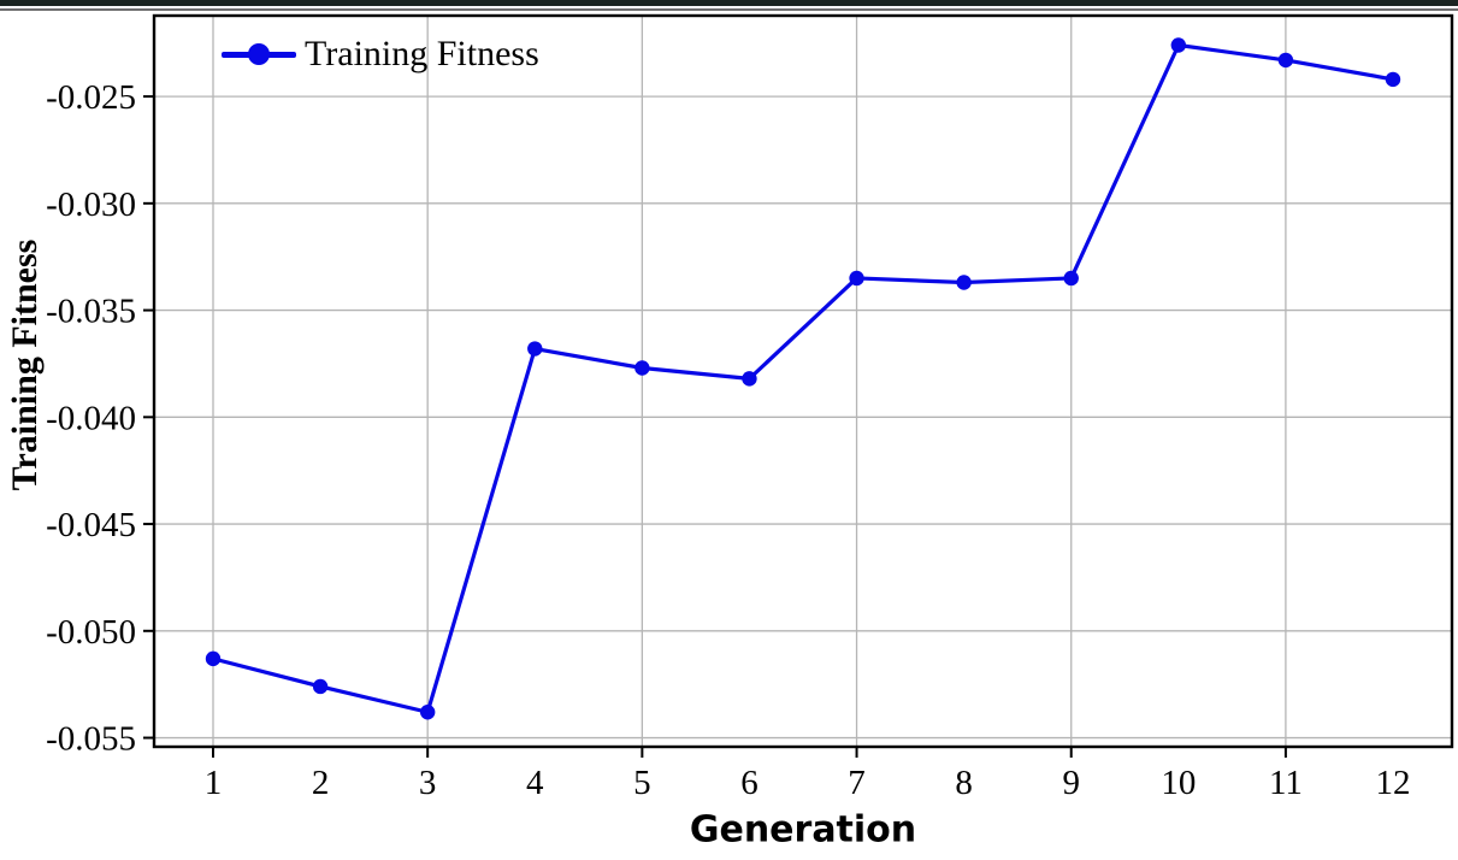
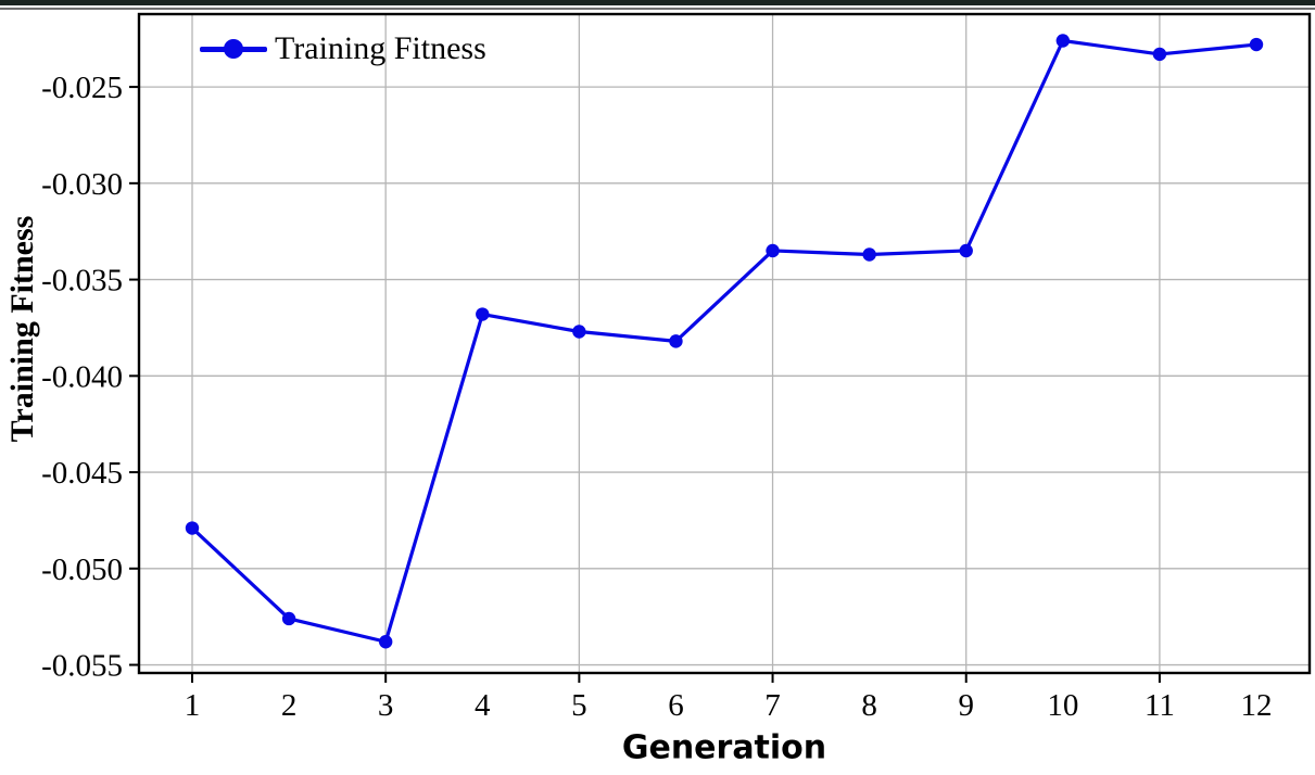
1: -0.0513 -> -0.0479
12: -0.0242 -> -0.0228
